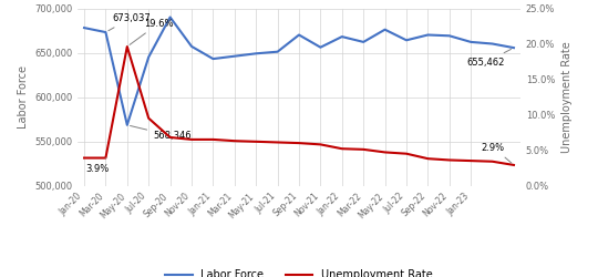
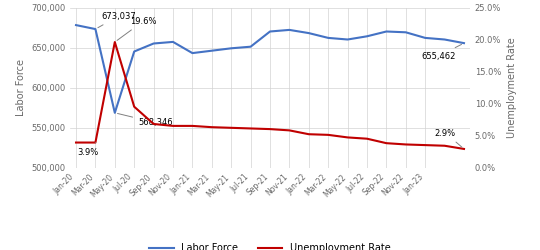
Labor Force/Sep-20: 690,000 -> 655,000
Labor Force/Nov-21: 656,000 -> 672,000
Labor Force/May-22: 676,000 -> 660,000
